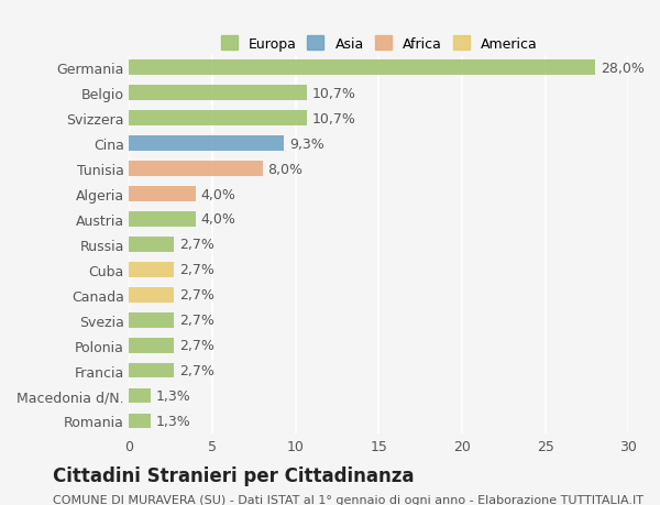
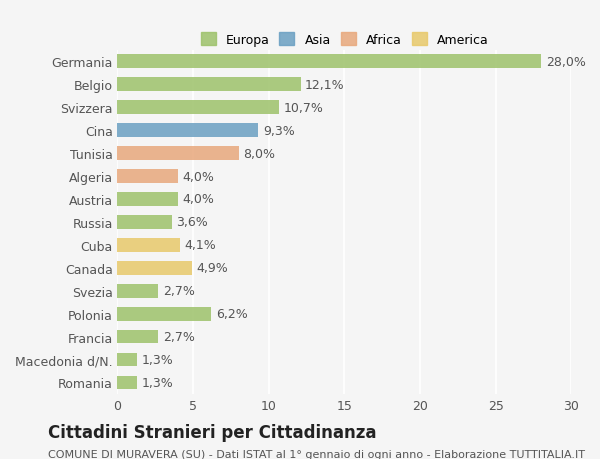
Belgio: 10,7% -> 12,1%
Russia: 2,7% -> 3,6%
Cuba: 2,7% -> 4,1%
Canada: 2,7% -> 4,9%
Polonia: 2,7% -> 6,2%
